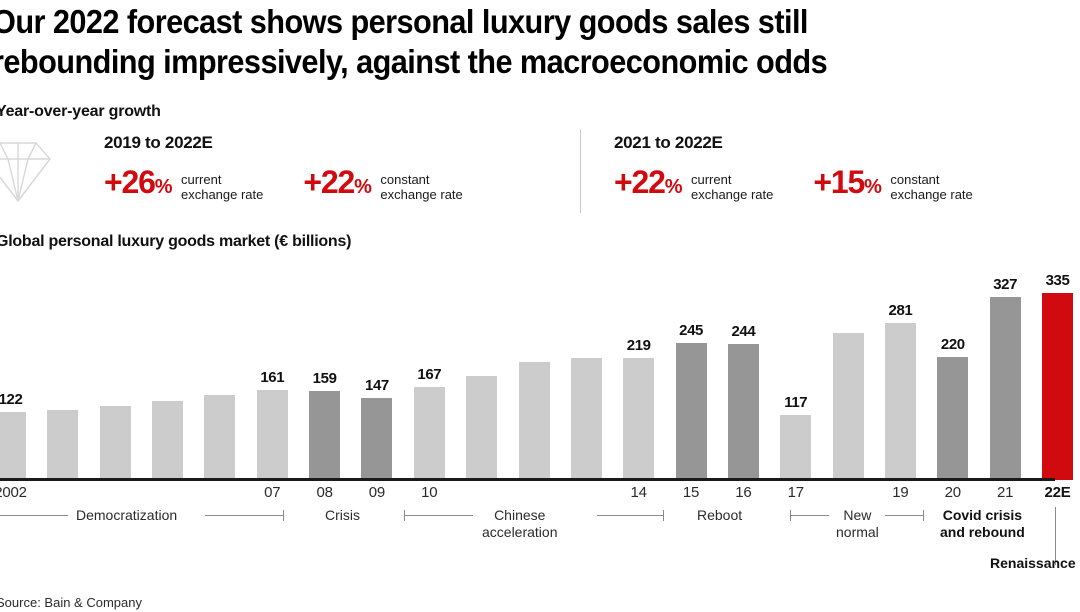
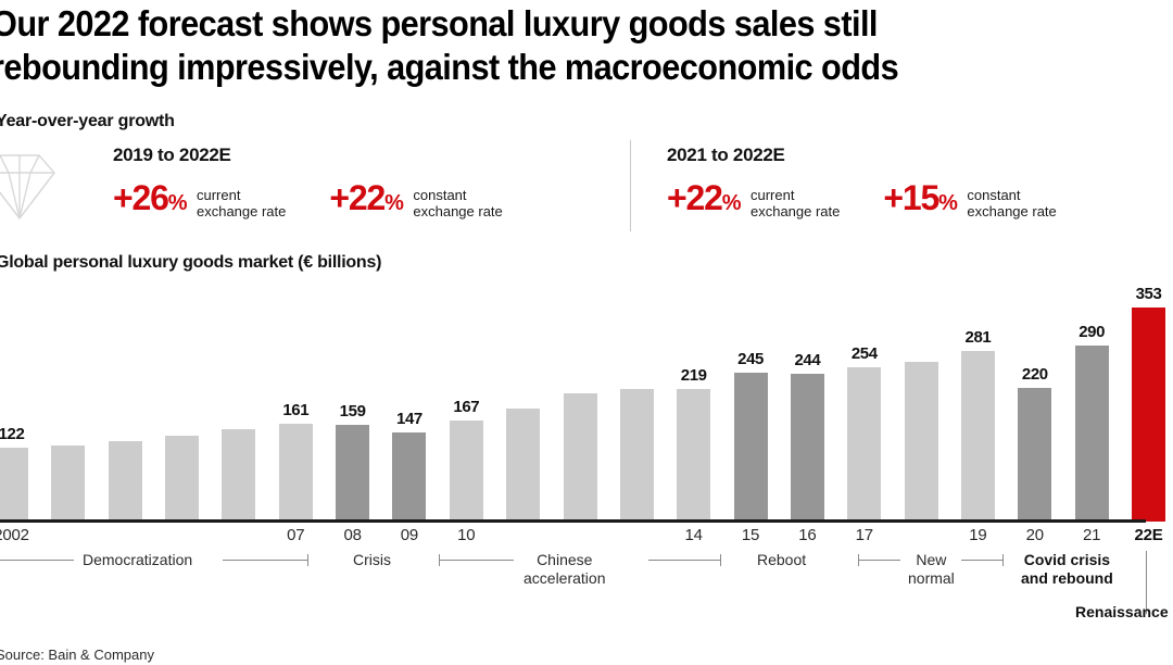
17: 117 -> 254
21: 327 -> 290
22E: 335 -> 353
